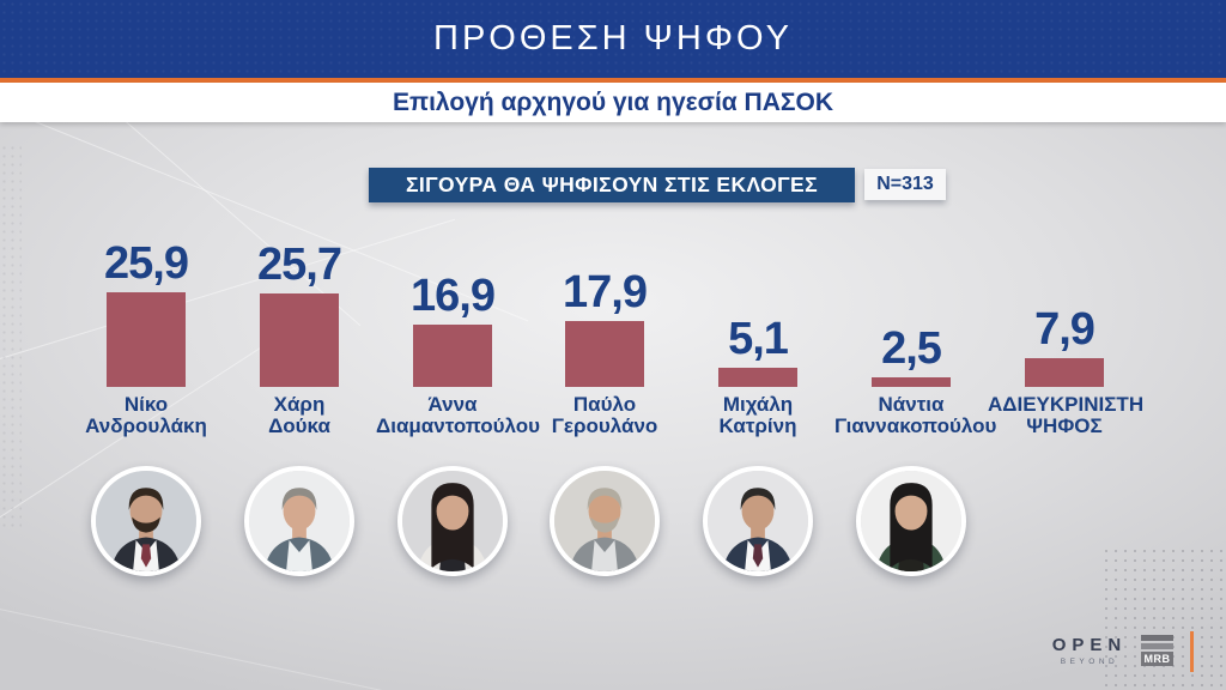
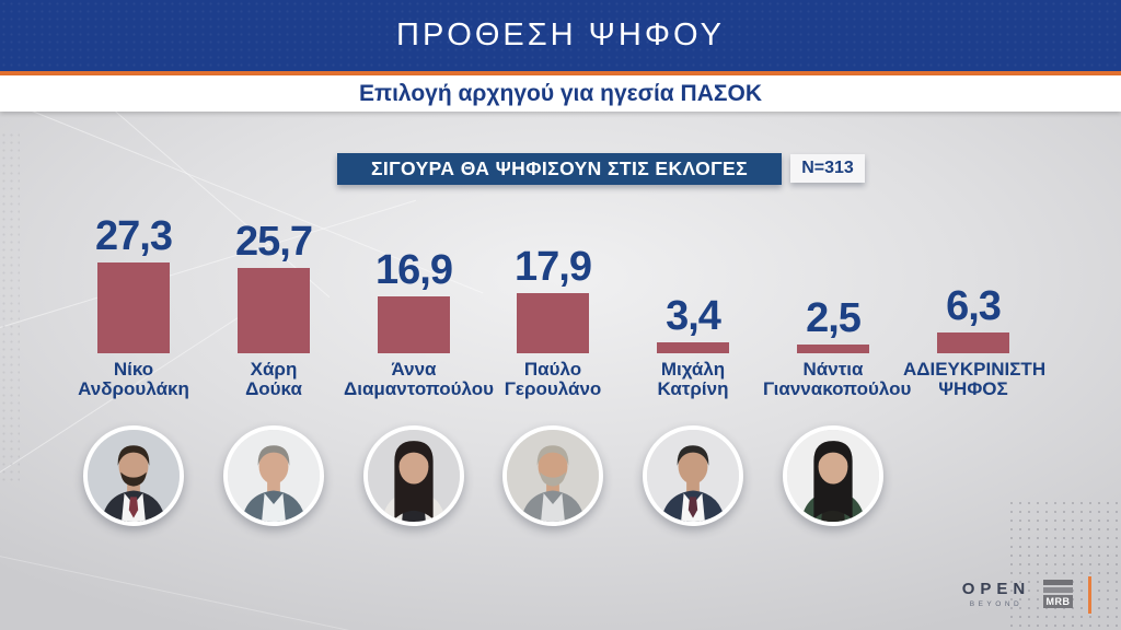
Νίκο Ανδρουλάκη: 25,9 -> 27,3
Μιχάλη Κατρίνη: 5,1 -> 3,4
ΑΔΙΕΥΚΡΙΝΙΣΤΗ ΨΗΦΟΣ: 7,9 -> 6,3
